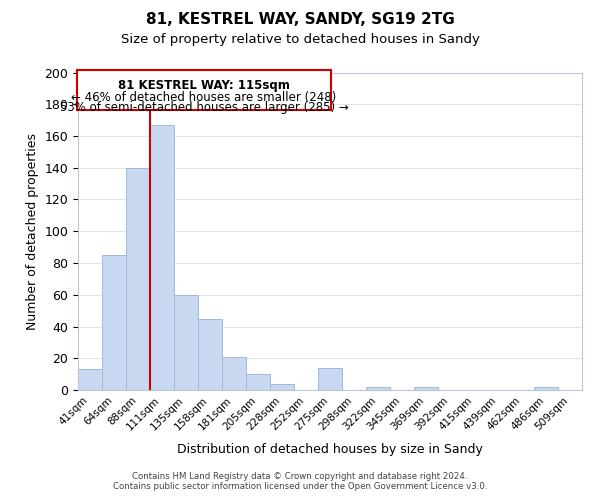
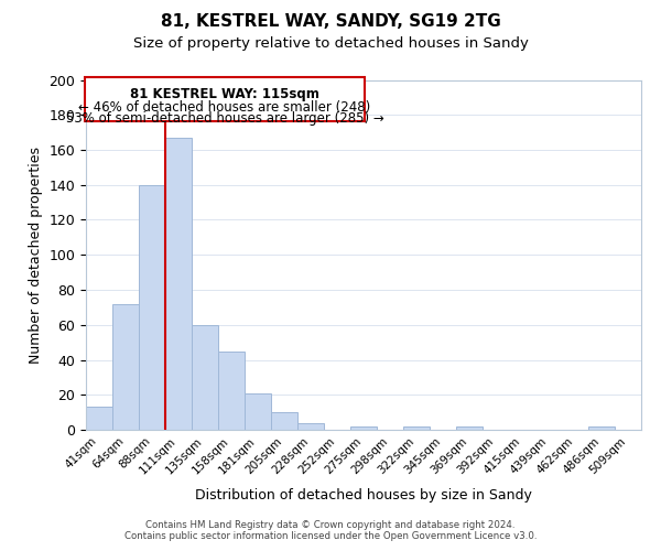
64sqm: 85 -> 72
275sqm: 14 -> 2
